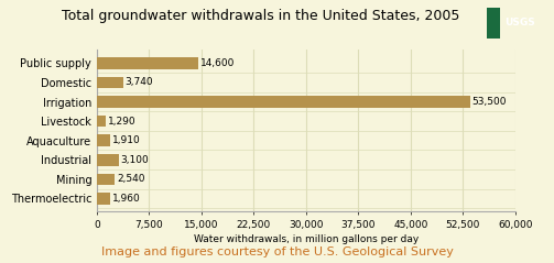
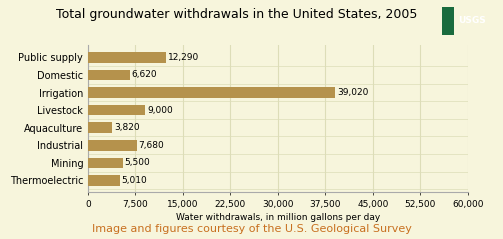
Public supply: 14,600 -> 12,290
Domestic: 3,740 -> 6,620
Irrigation: 53,500 -> 39,020
Livestock: 1,290 -> 9,000
Aquaculture: 1,910 -> 3,820
Industrial: 3,100 -> 7,680
Mining: 2,540 -> 5,500
Thermoelectric: 1,960 -> 5,010
